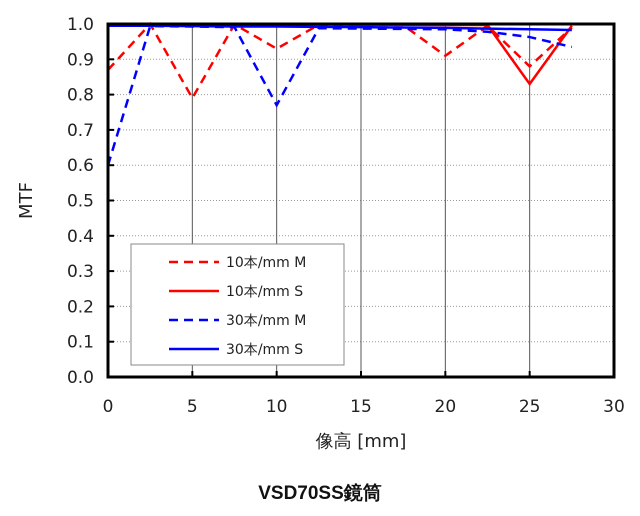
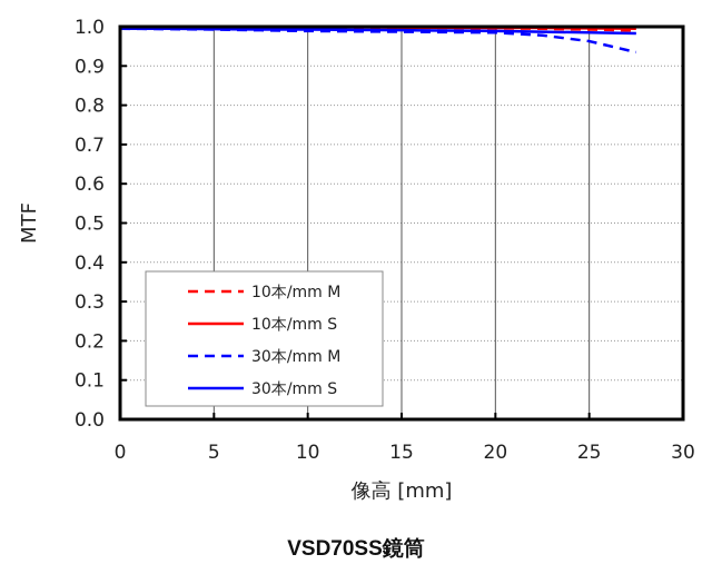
10本/mm M/0: 0.87 -> 1.00
30本/mm M/0: 0.60 -> 0.99
10本/mm M/5: 0.79 -> 1.00
10本/mm M/10: 0.93 -> 1.00
30本/mm M/10: 0.77 -> 0.99
10本/mm M/20: 0.91 -> 1.00
10本/mm M/25: 0.88 -> 0.99
10本/mm S/25: 0.83 -> 1.00
